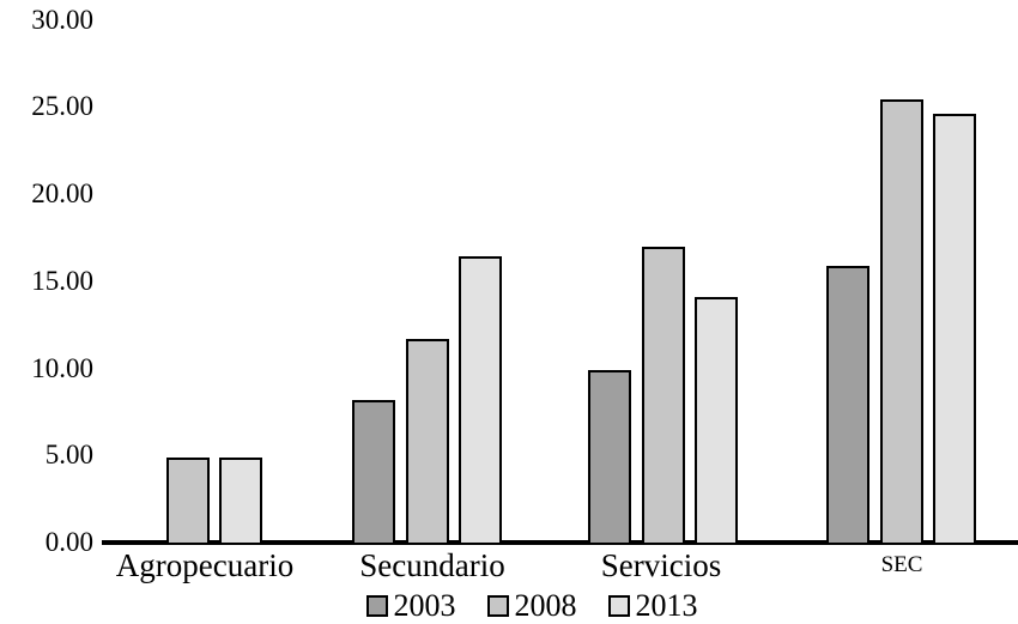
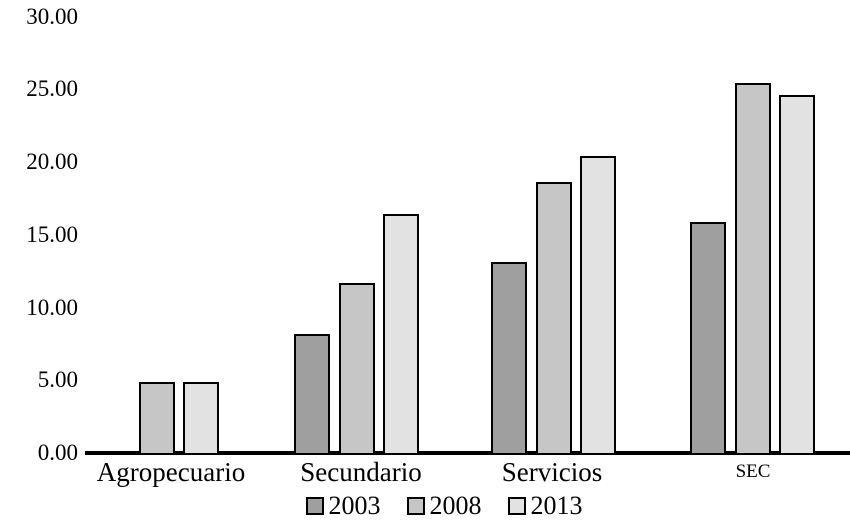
2003/Servicios: 9.9 -> 13.1
2008/Servicios: 17.0 -> 18.6
2013/Servicios: 14.1 -> 20.4
